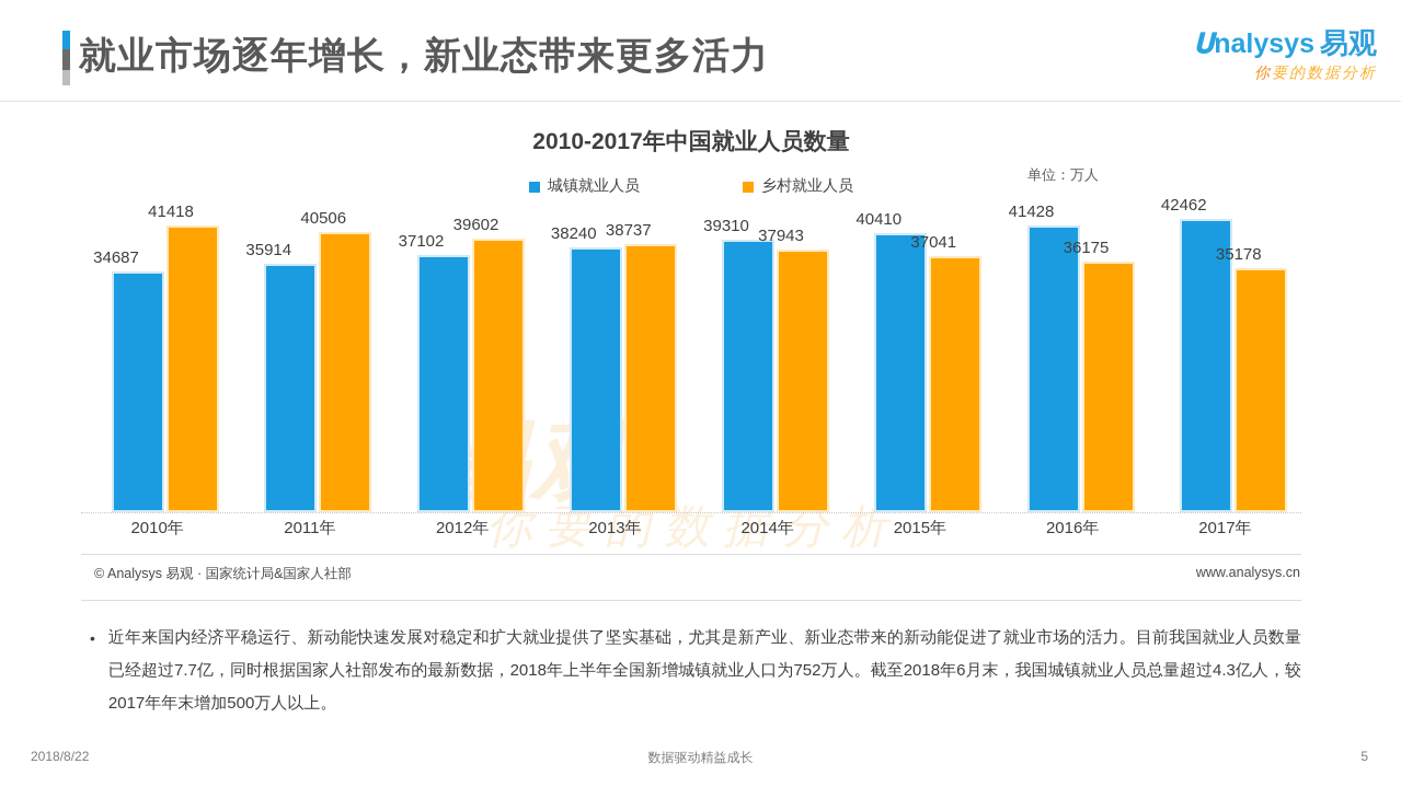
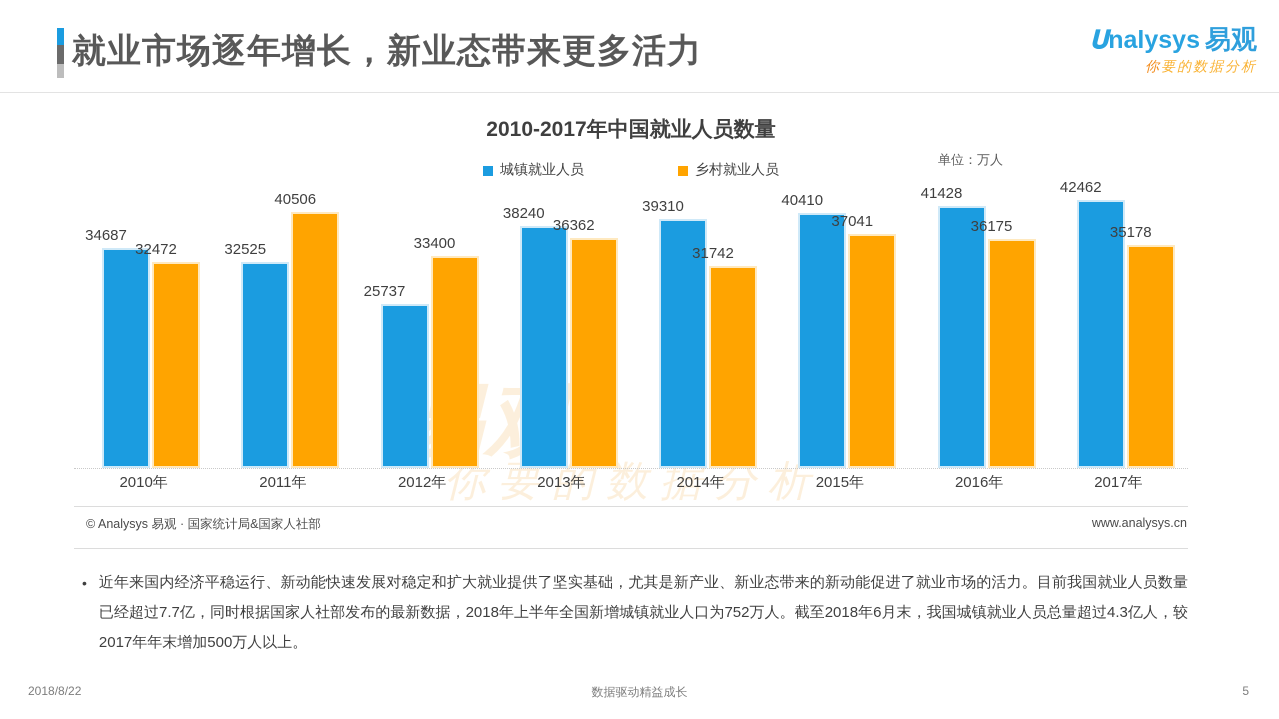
乡村就业人员/2010年: 41418 -> 32472
城镇就业人员/2011年: 35914 -> 32525
城镇就业人员/2012年: 37102 -> 25737
乡村就业人员/2012年: 39602 -> 33400
乡村就业人员/2013年: 38737 -> 36362
乡村就业人员/2014年: 37943 -> 31742
